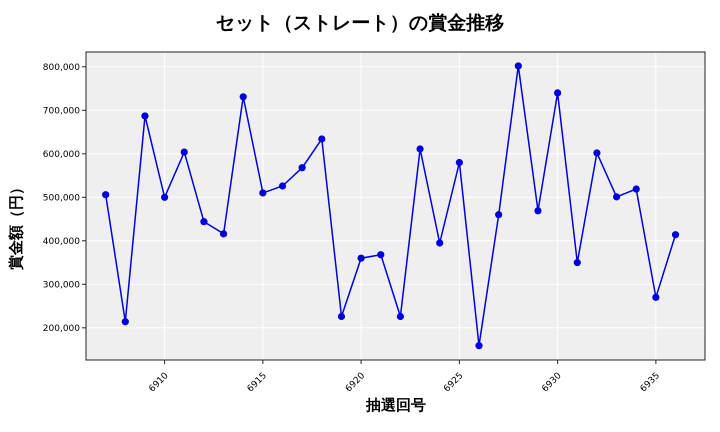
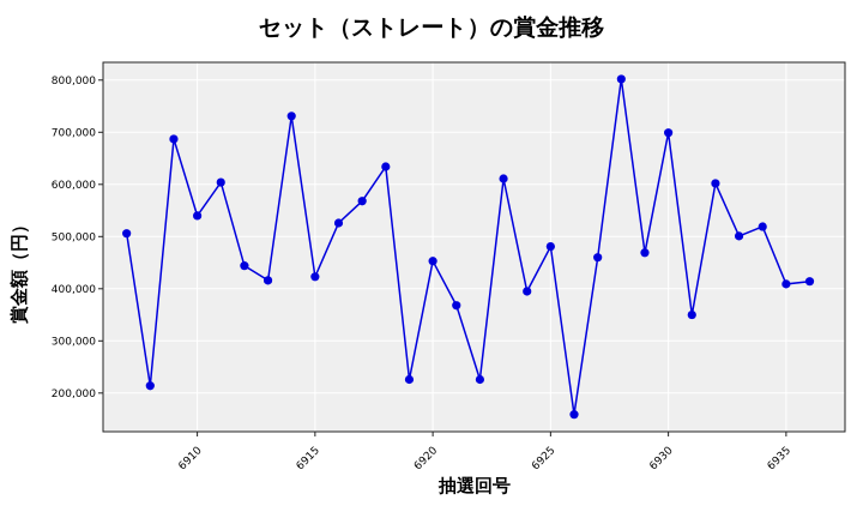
6910: 500000 -> 540000
6915: 510000 -> 420000
6920: 360000 -> 450000
6925: 580000 -> 480000
6930: 740000 -> 700000
6935: 270000 -> 410000
